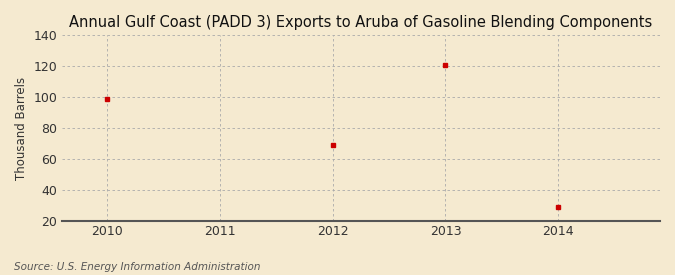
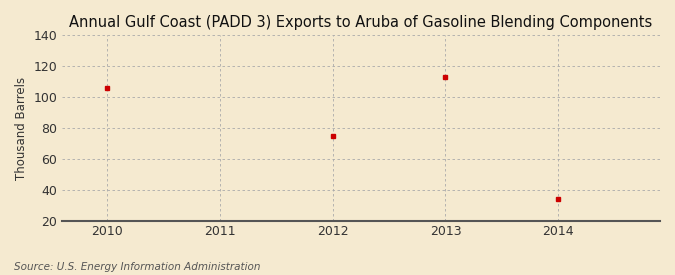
2010: 99 -> 106
2012: 69 -> 75
2013: 121 -> 113
2014: 29 -> 34
